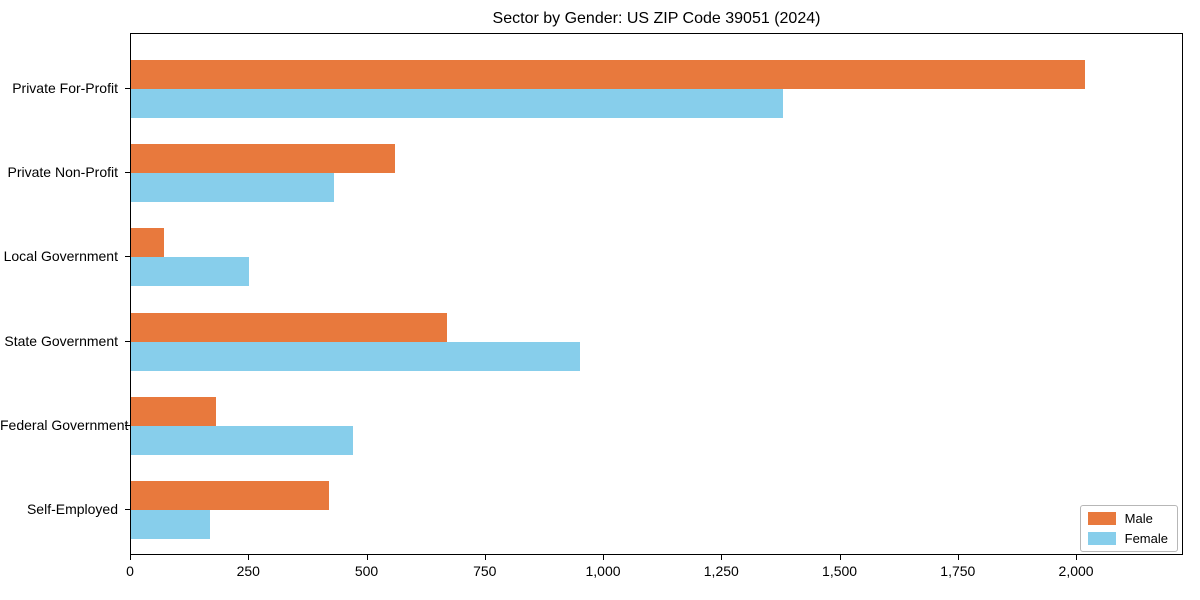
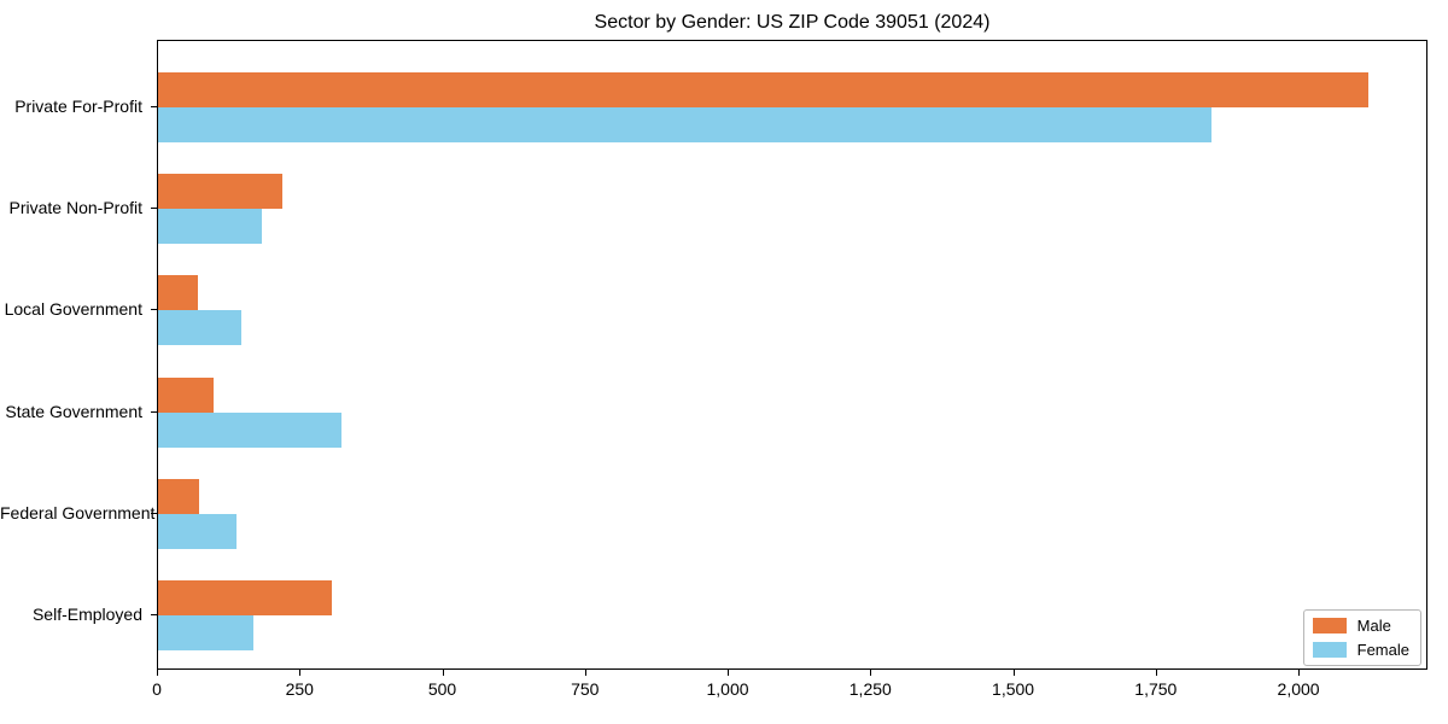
Male/Private For-Profit: 2020 -> 2120
Female/Private For-Profit: 1380 -> 1850
Male/Private Non-Profit: 560 -> 220
Female/Private Non-Profit: 430 -> 180
Female/Local Government: 250 -> 150
Male/State Government: 670 -> 100
Female/State Government: 950 -> 320
Male/Federal Government: 180 -> 70
Female/Federal Government: 470 -> 140
Male/Self-Employed: 420 -> 300
